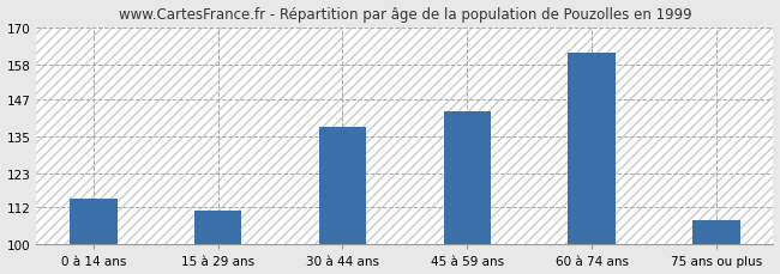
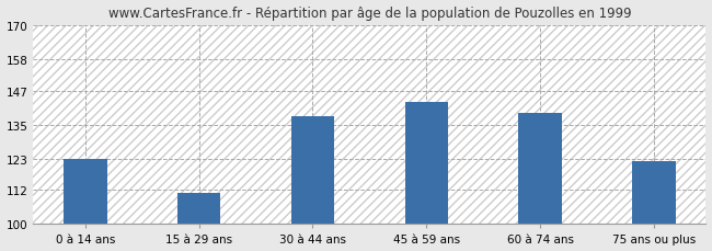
0 à 14 ans: 115 -> 123
60 à 74 ans: 162 -> 139
75 ans ou plus: 108 -> 122
